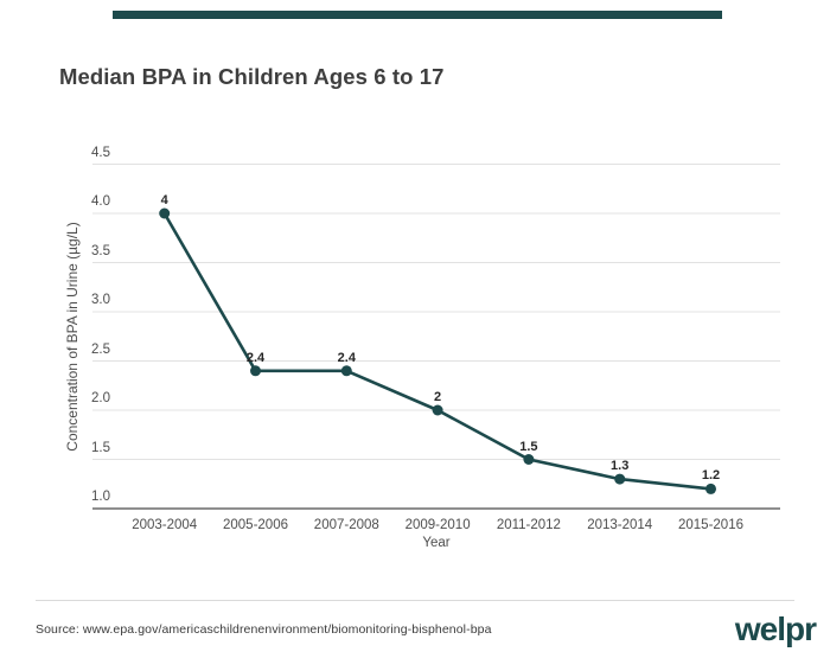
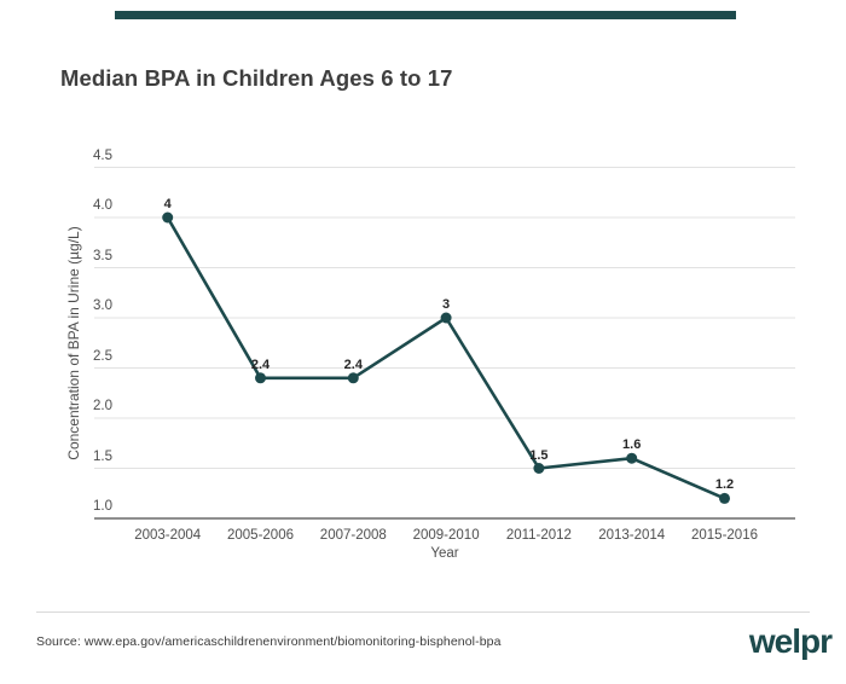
2009-2010: 2 -> 3
2013-2014: 1.3 -> 1.6
